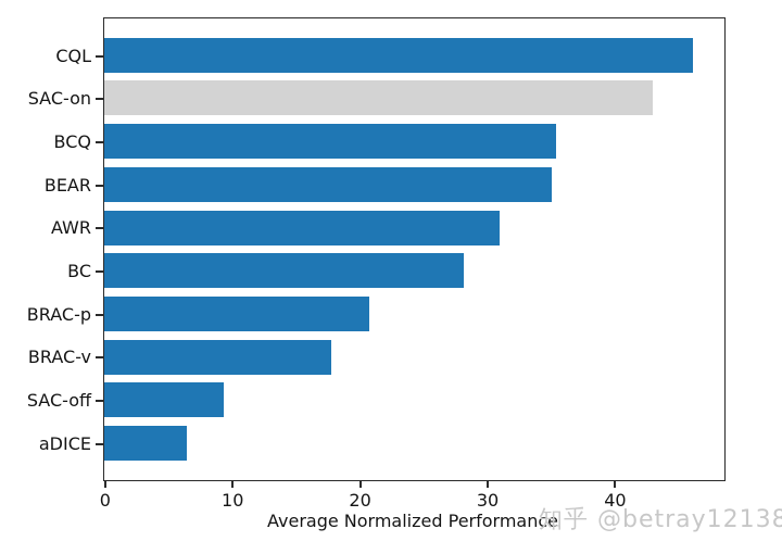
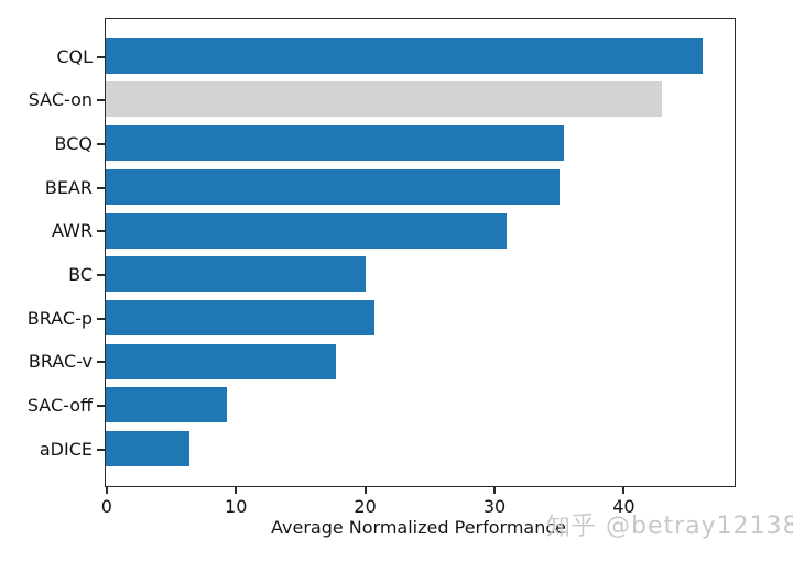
BC: 28.2 -> 20.1
